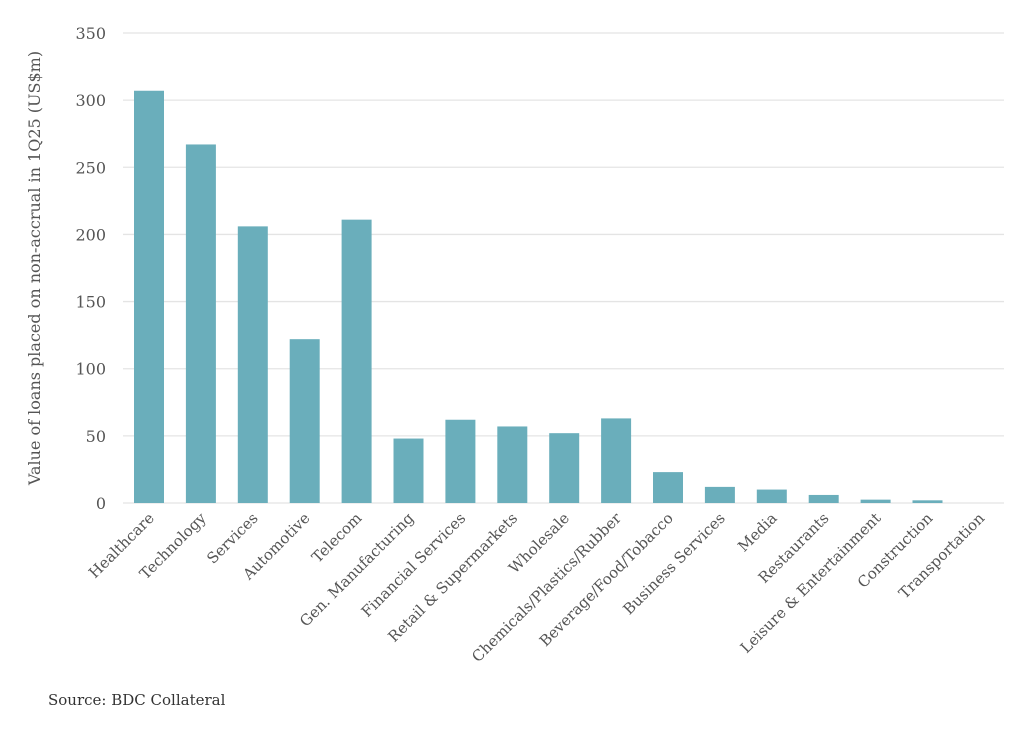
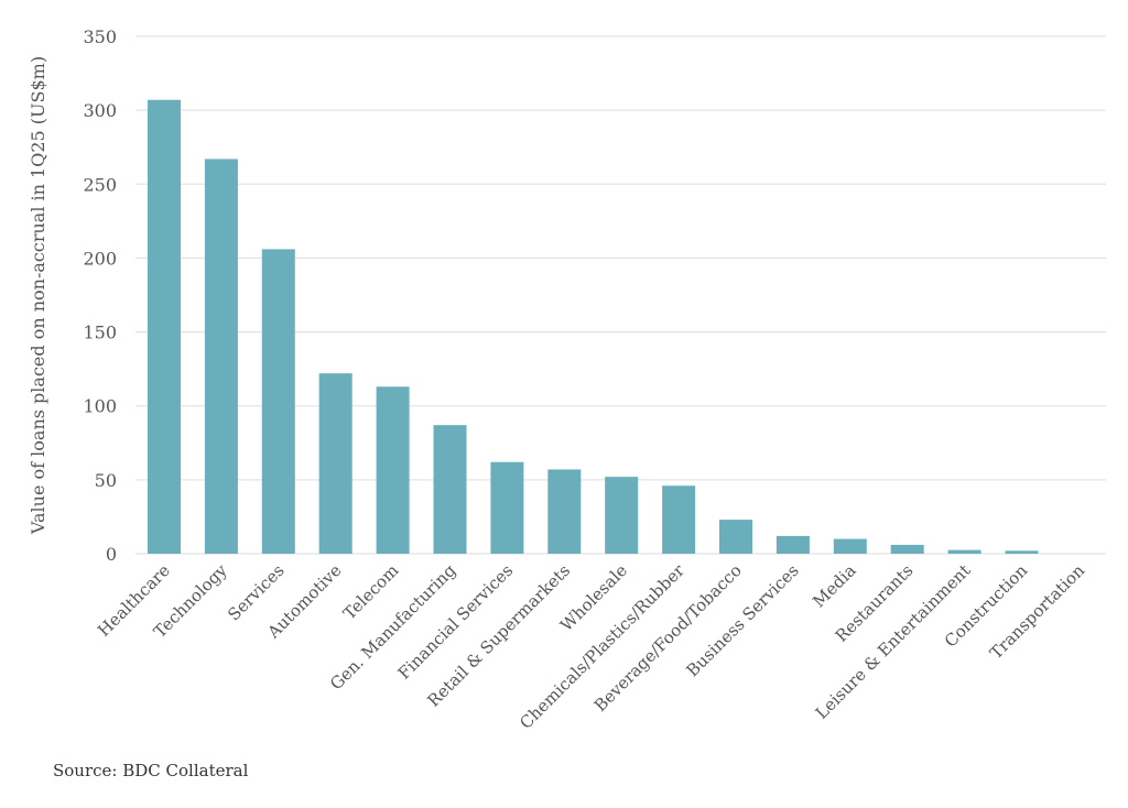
Telecom: 211 -> 113
Gen. Manufacturing: 48 -> 87
Chemicals/Plastics/Rubber: 63 -> 46
